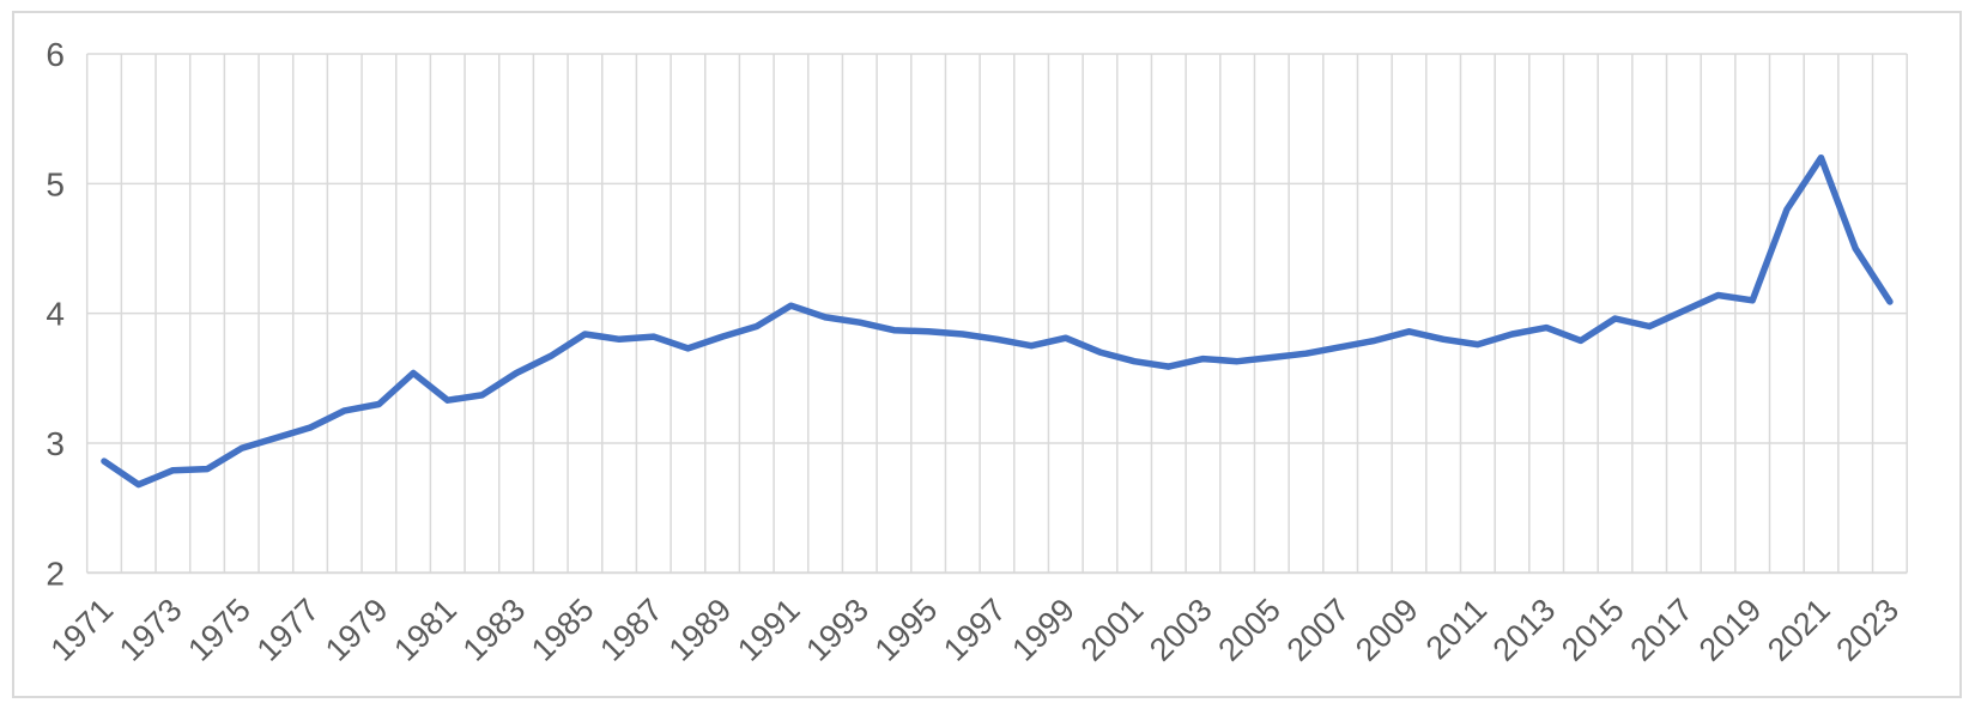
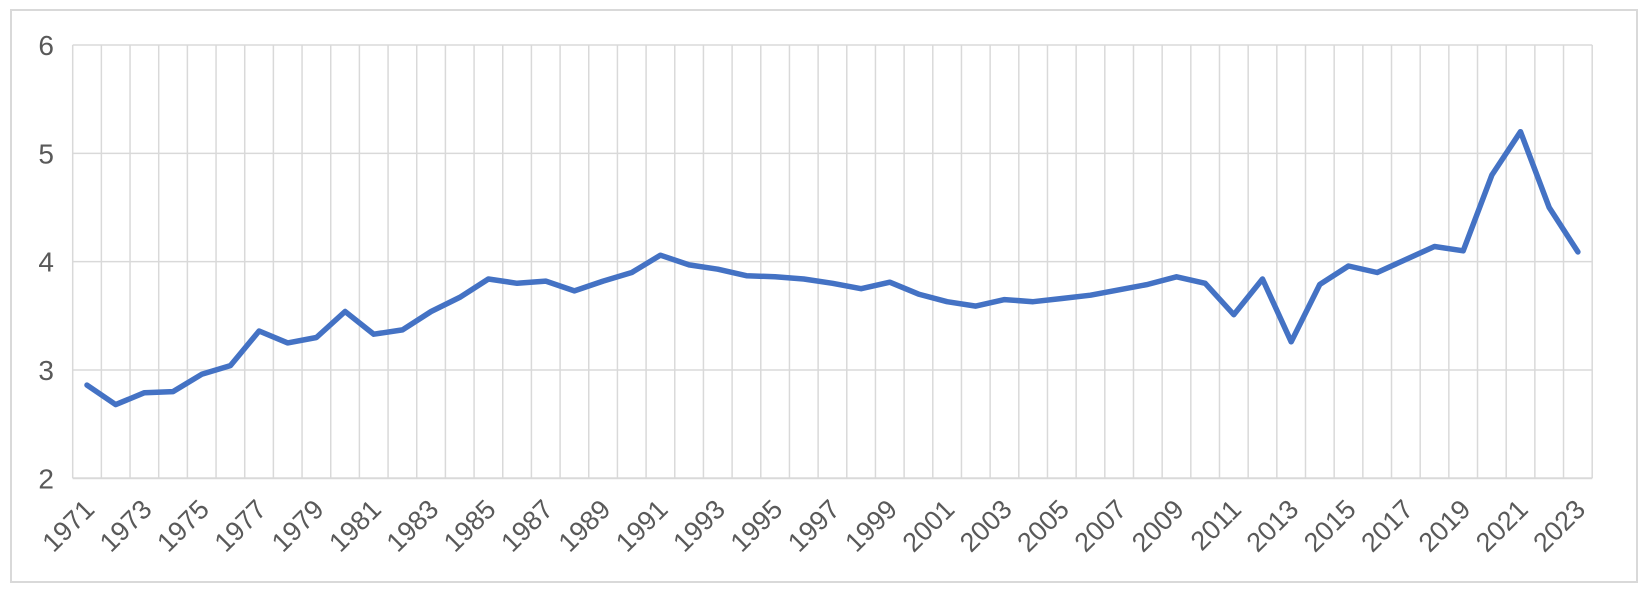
1977: 3.12 -> 3.36
2011: 3.76 -> 3.51
2013: 3.89 -> 3.26
